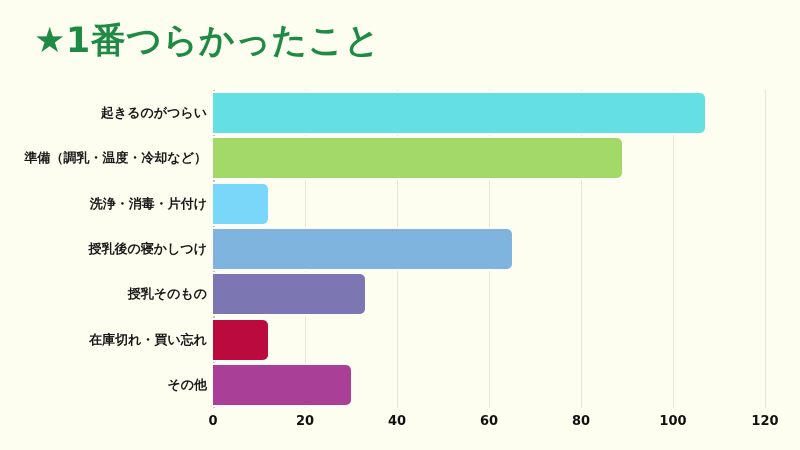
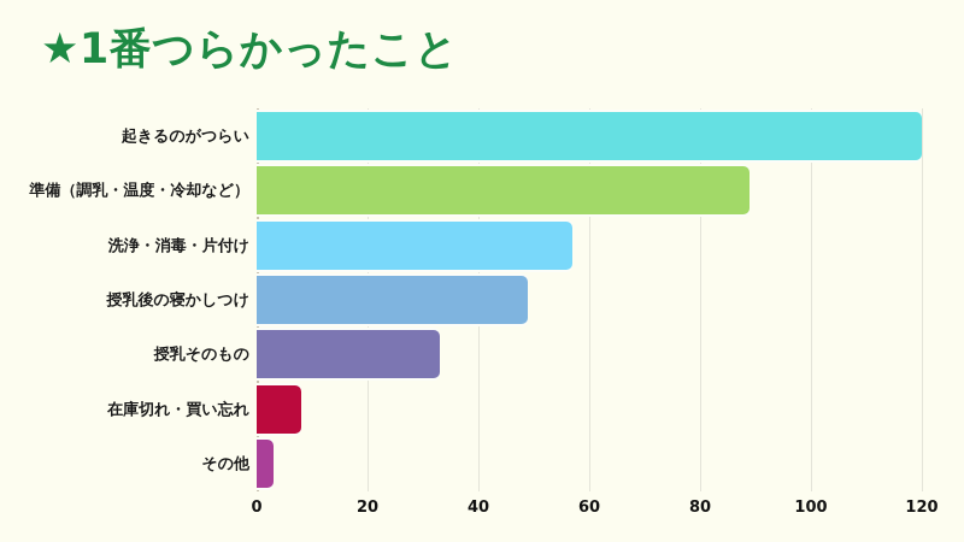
起きるのがつらい: 107 -> 120
洗浄・消毒・片付け: 12 -> 57
授乳後の寝かしつけ: 65 -> 49
在庫切れ・買い忘れ: 12 -> 8
その他: 30 -> 3
